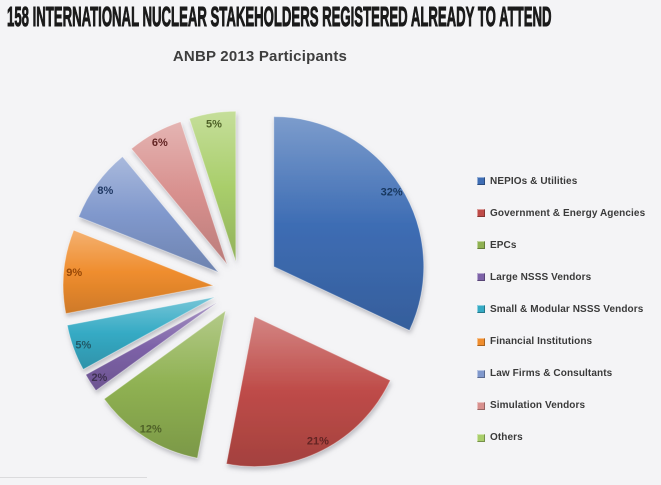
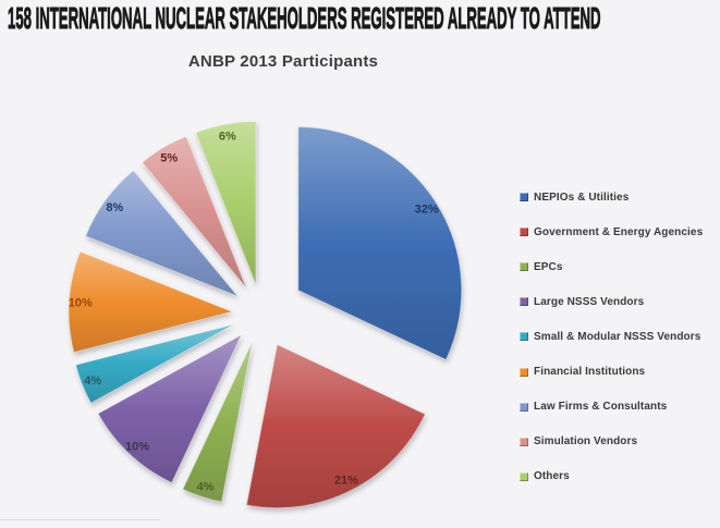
EPCs: 12% -> 4%
Large NSSS Vendors: 2% -> 10%
Small & Modular NSSS Vendors: 5% -> 4%
Financial Institutions: 9% -> 10%
Simulation Vendors: 6% -> 5%
Others: 5% -> 6%
